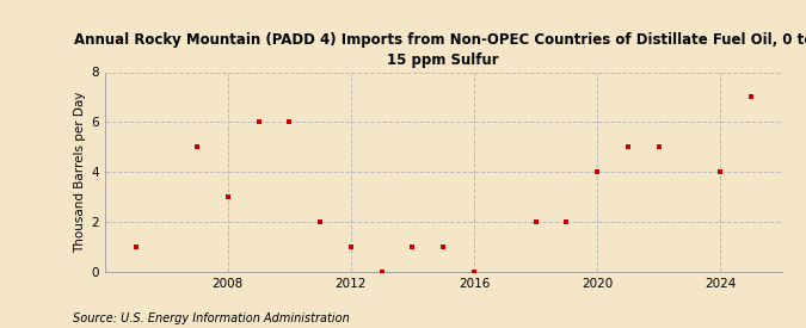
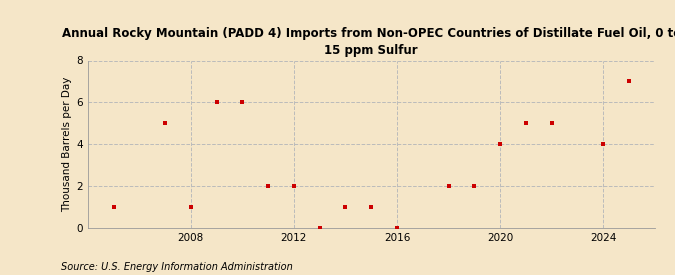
2008: 3 -> 1
2012: 1 -> 2
